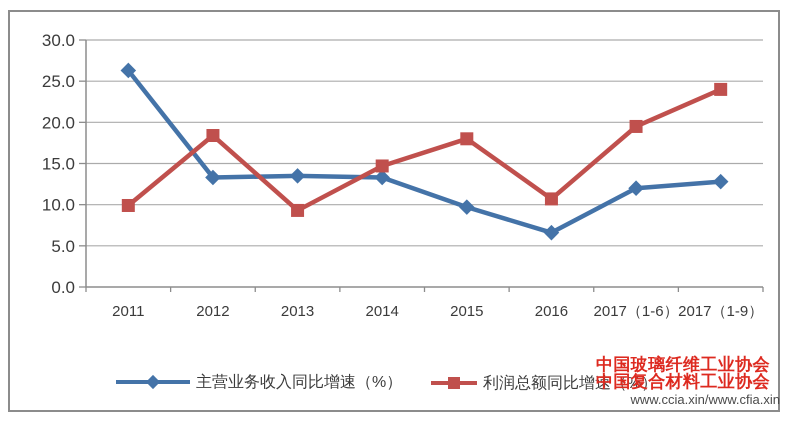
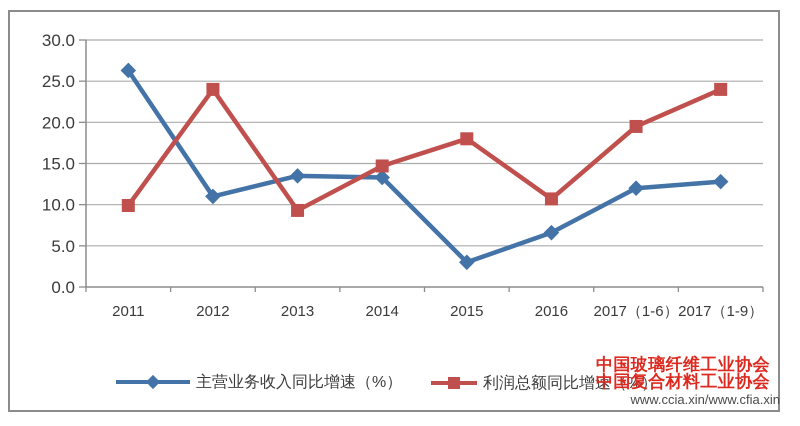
主营业务收入同比增速（%）/2012: 13 -> 11
利润总额同比增速（%）/2012: 18 -> 24
主营业务收入同比增速（%）/2015: 10 -> 3
